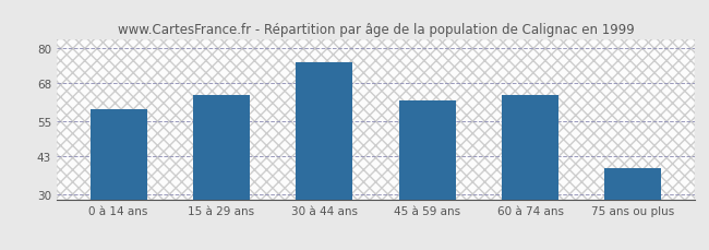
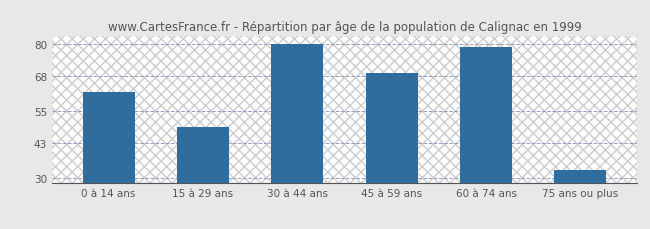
0 à 14 ans: 59 -> 62
15 à 29 ans: 64 -> 49
30 à 44 ans: 75 -> 80
45 à 59 ans: 62 -> 69
60 à 74 ans: 64 -> 79
75 ans ou plus: 39 -> 33
